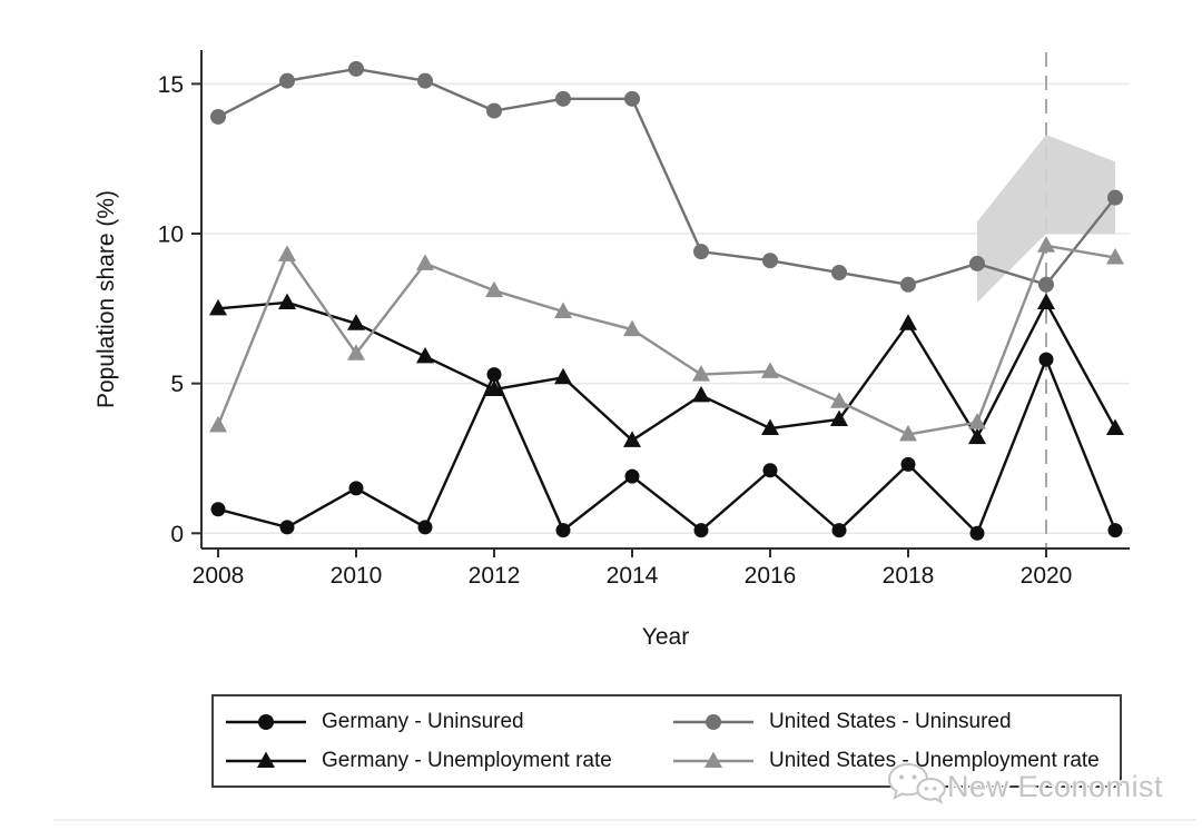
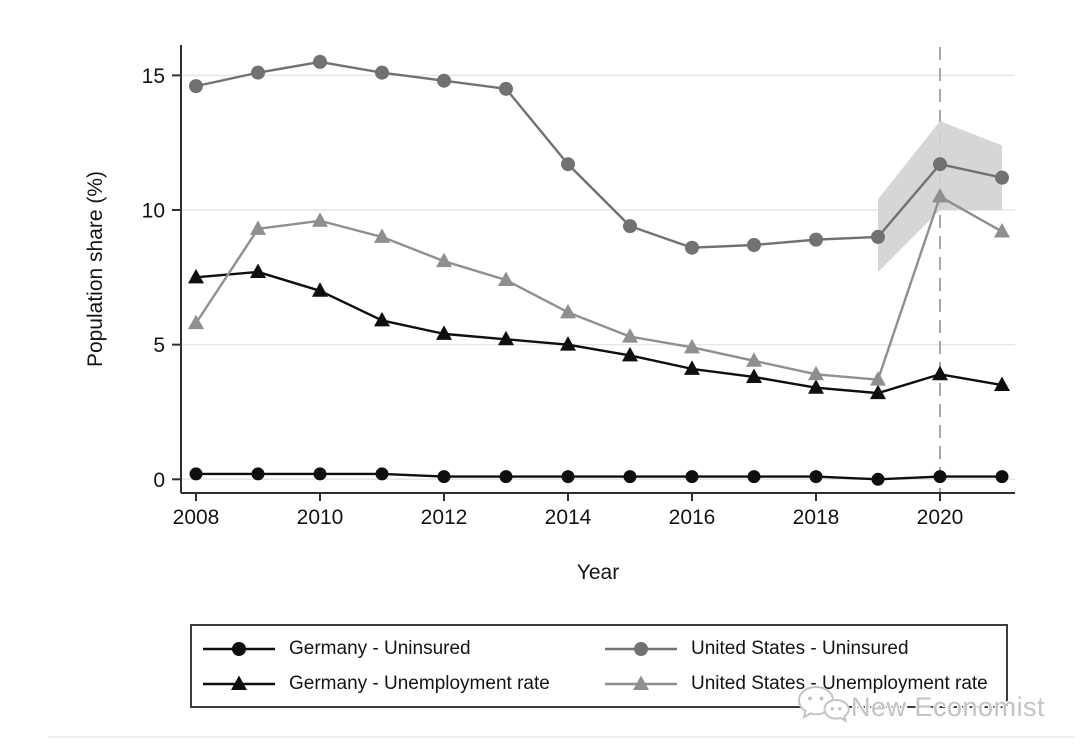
Germany - Uninsured/2008: 0.8 -> 0.2
United States - Uninsured/2008: 13.9 -> 14.6
United States - Unemployment rate/2008: 3.6 -> 5.8
Germany - Uninsured/2010: 1.5 -> 0.2
United States - Unemployment rate/2010: 6.0 -> 9.6
Germany - Uninsured/2012: 5.3 -> 0.1
Germany - Unemployment rate/2012: 4.8 -> 5.4
United States - Uninsured/2012: 14.1 -> 14.8
Germany - Uninsured/2014: 1.9 -> 0.1
Germany - Unemployment rate/2014: 3.1 -> 5.0
United States - Uninsured/2014: 14.5 -> 11.7
United States - Unemployment rate/2014: 6.8 -> 6.2
Germany - Uninsured/2016: 2.1 -> 0.1
Germany - Unemployment rate/2016: 3.5 -> 4.1
United States - Uninsured/2016: 9.1 -> 8.6
United States - Unemployment rate/2016: 5.4 -> 4.9
Germany - Uninsured/2018: 2.3 -> 0.1
Germany - Unemployment rate/2018: 7.0 -> 3.4
United States - Uninsured/2018: 8.3 -> 8.9
United States - Unemployment rate/2018: 3.3 -> 3.9
Germany - Uninsured/2020: 5.8 -> 0.1
Germany - Unemployment rate/2020: 7.7 -> 3.9
United States - Uninsured/2020: 8.3 -> 11.7
United States - Unemployment rate/2020: 9.6 -> 10.5
